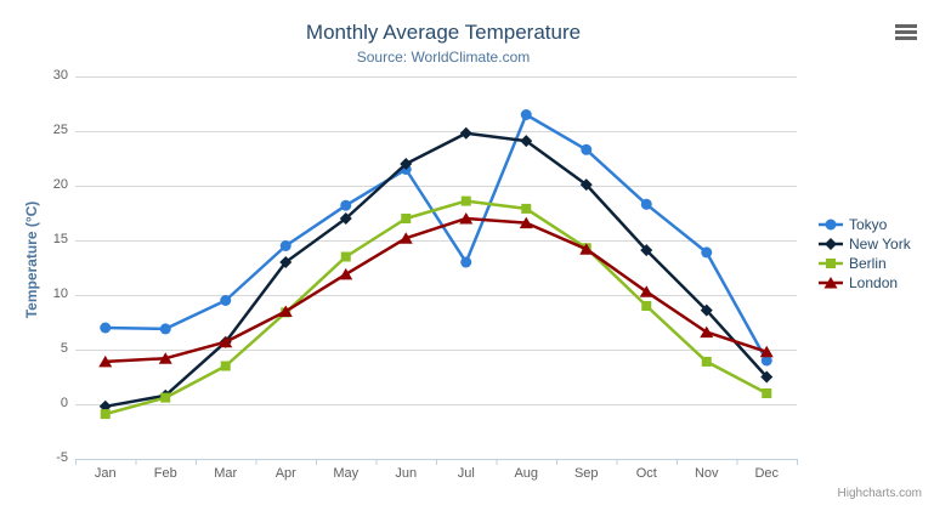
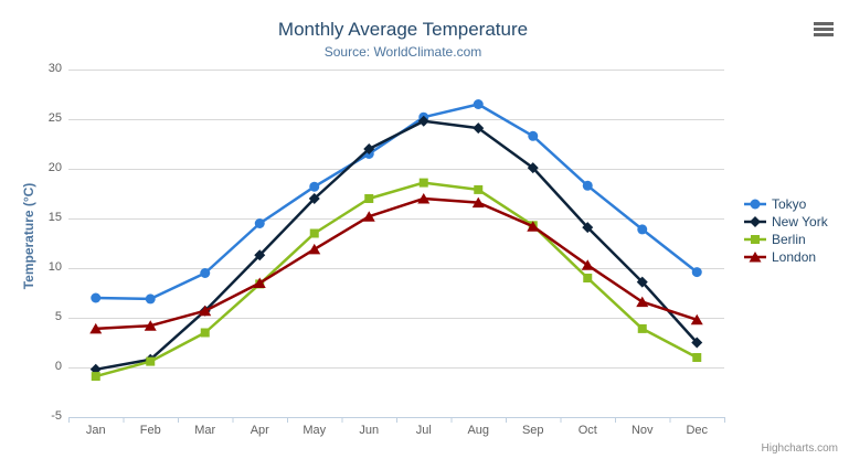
New York/Apr: 13 -> 11
Tokyo/Jul: 13 -> 25
Tokyo/Dec: 4 -> 10
